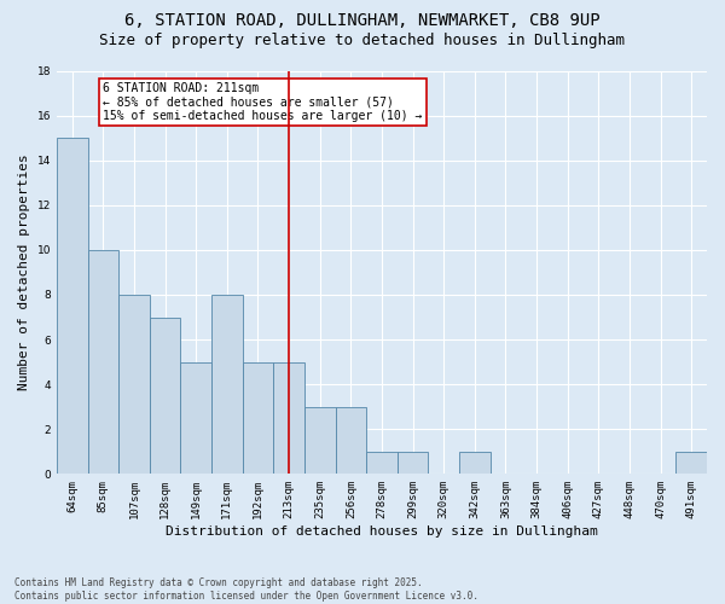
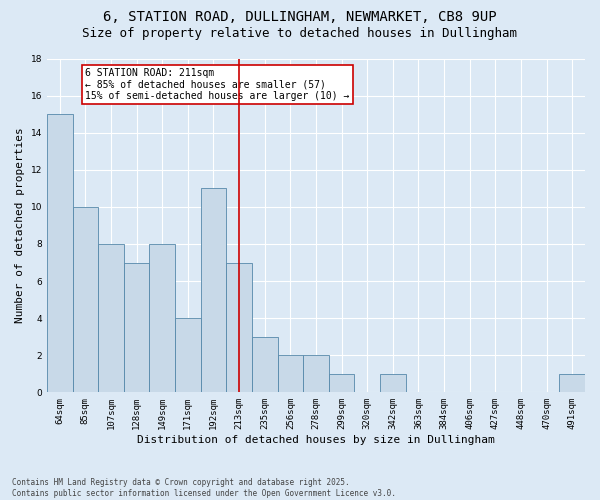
149sqm: 5 -> 8
171sqm: 8 -> 4
192sqm: 5 -> 11
213sqm: 5 -> 7
256sqm: 3 -> 2
278sqm: 1 -> 2
